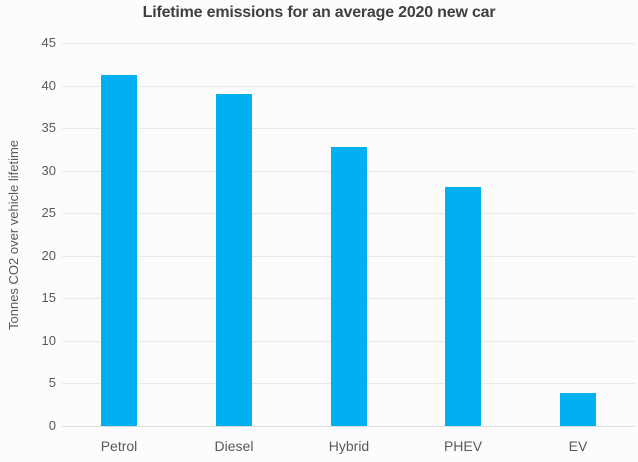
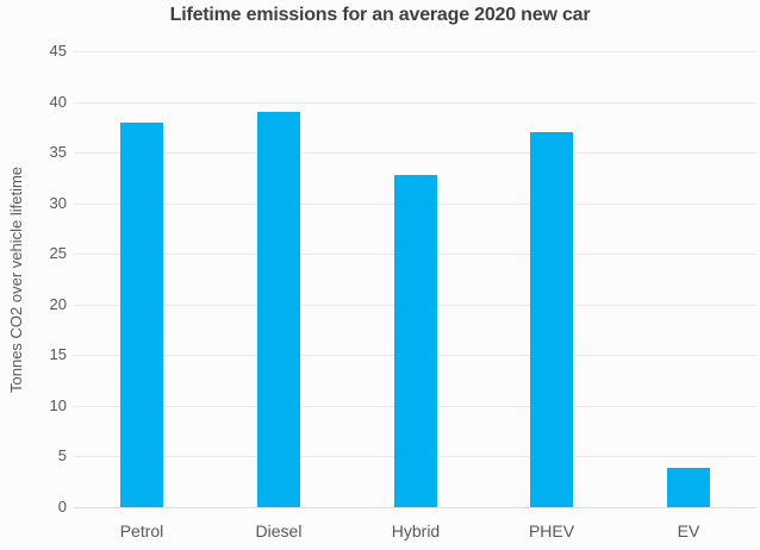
Petrol: 41 -> 38
PHEV: 28 -> 37
